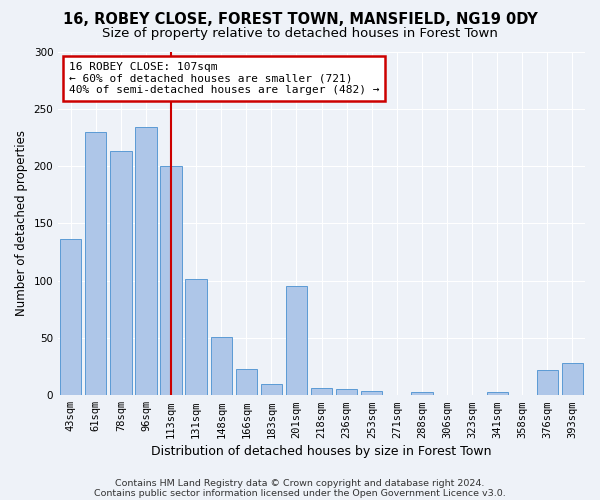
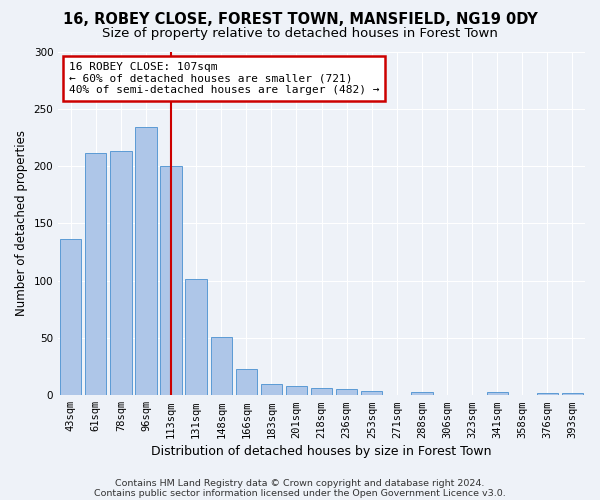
61sqm: 230 -> 211
201sqm: 95 -> 8
376sqm: 22 -> 2
393sqm: 28 -> 2
